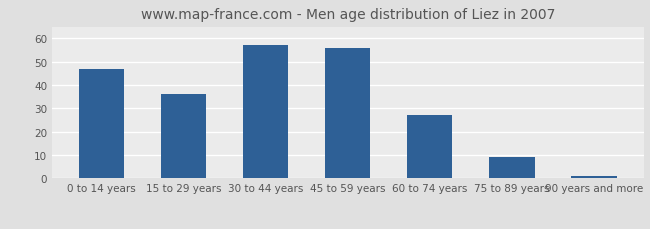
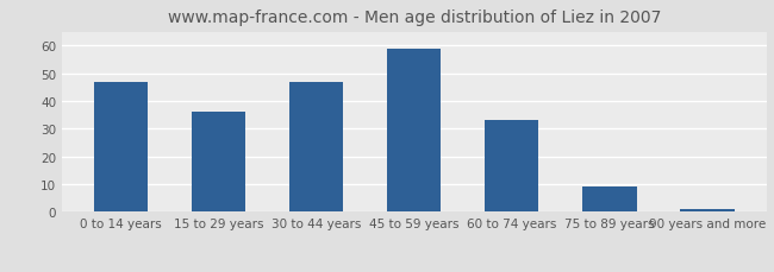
30 to 44 years: 57 -> 47
45 to 59 years: 56 -> 59
60 to 74 years: 27 -> 33
